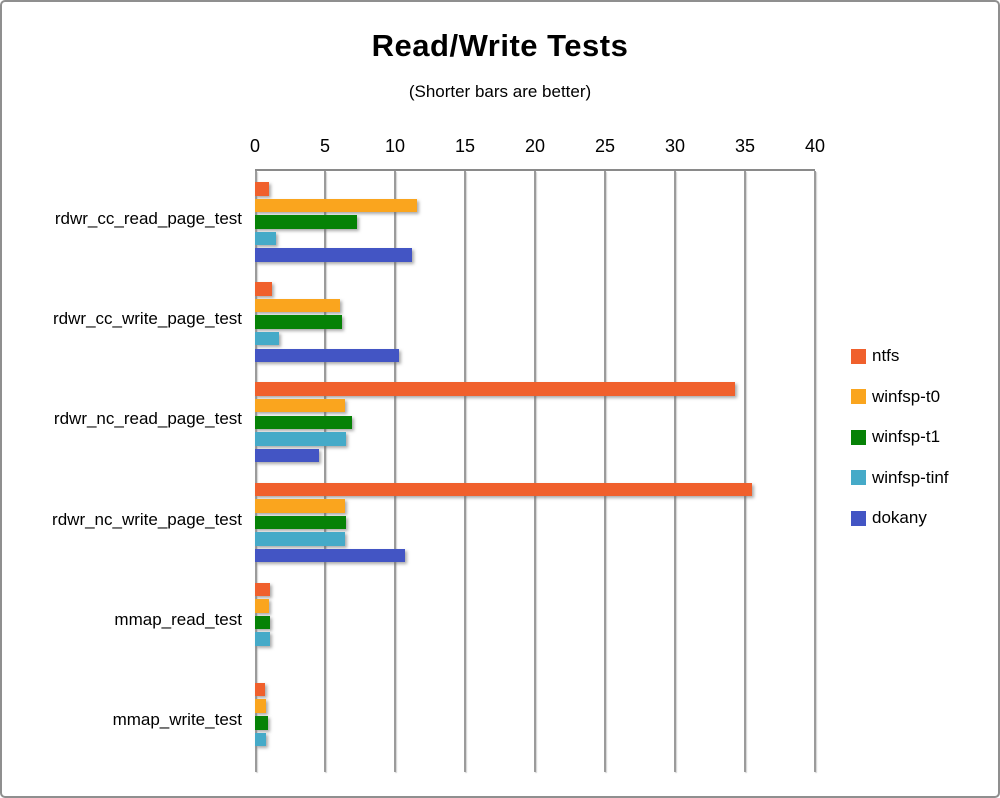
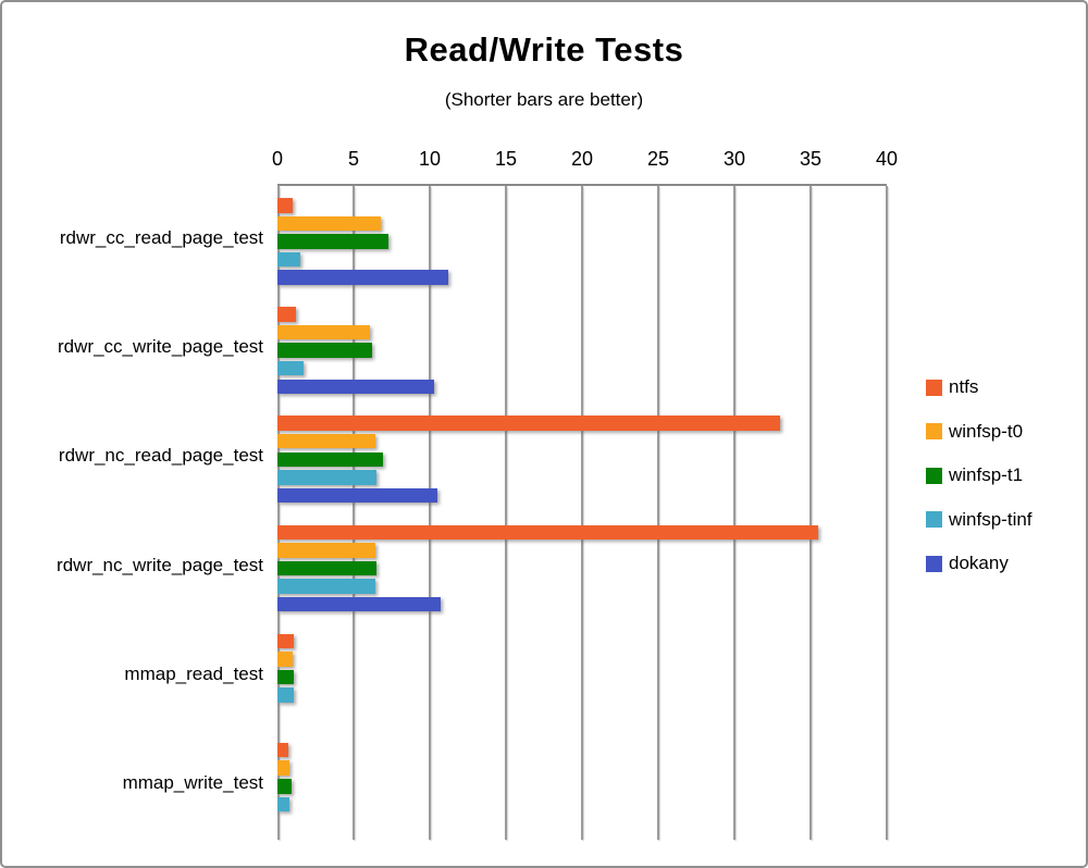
winfsp-t0/rdwr_cc_read_page_test: 11.6 -> 6.8
ntfs/rdwr_nc_read_page_test: 34.3 -> 33.0
dokany/rdwr_nc_read_page_test: 4.6 -> 10.5
